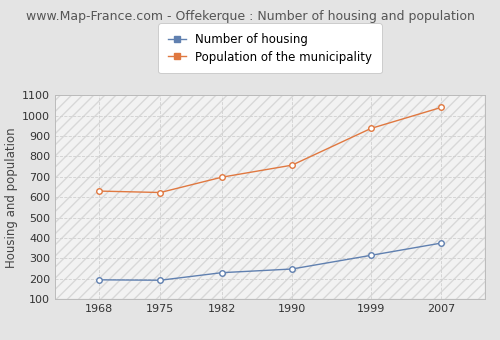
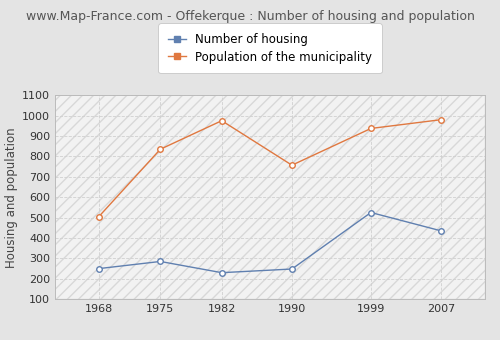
Number of housing/1968: 195 -> 250
Population of the municipality/1968: 630 -> 505
Number of housing/1975: 193 -> 285
Population of the municipality/1975: 623 -> 835
Population of the municipality/1982: 698 -> 975
Number of housing/1999: 315 -> 525
Number of housing/2007: 375 -> 435
Population of the municipality/2007: 1040 -> 980
